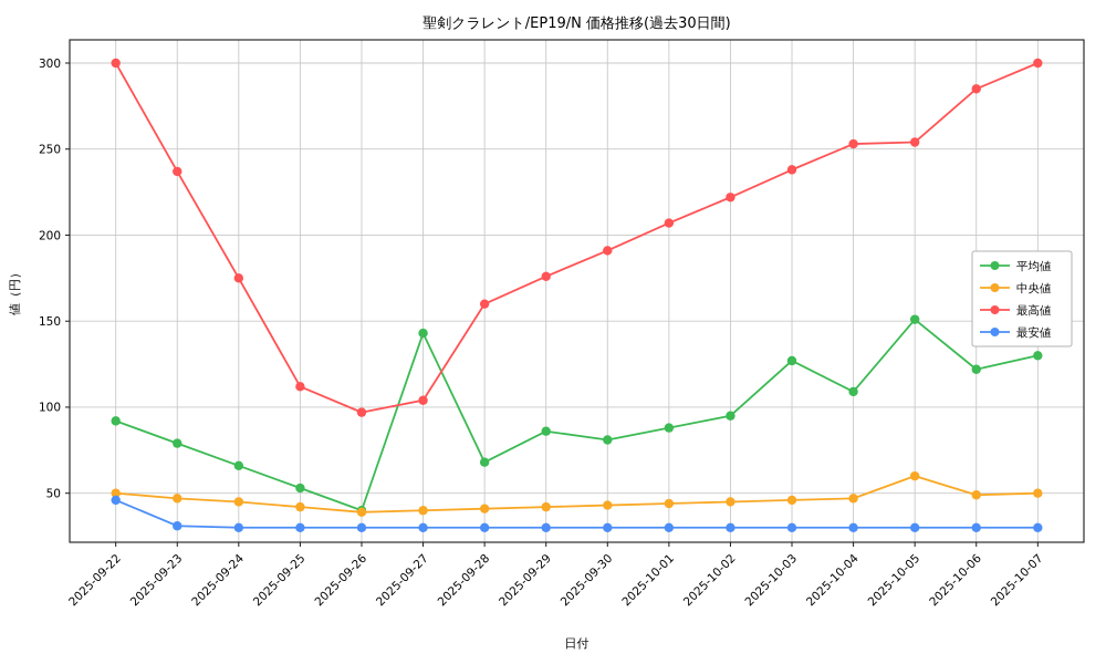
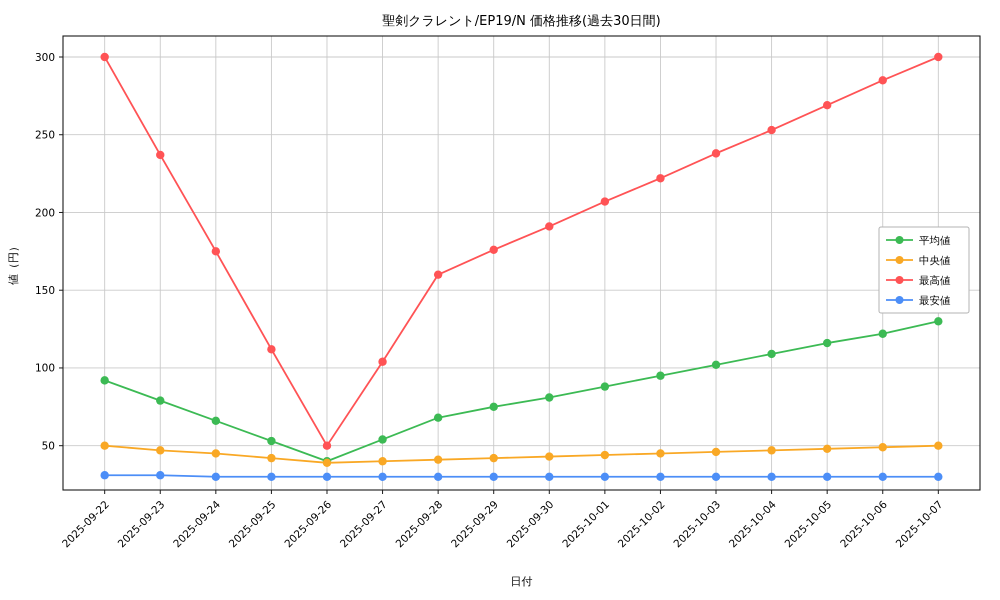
最安値/2025-09-22: 46 -> 31
最高値/2025-09-26: 97 -> 50
平均値/2025-09-27: 143 -> 54
平均値/2025-09-29: 86 -> 75
平均値/2025-10-03: 127 -> 102
平均値/2025-10-05: 151 -> 116
中央値/2025-10-05: 60 -> 48
最高値/2025-10-05: 254 -> 269
